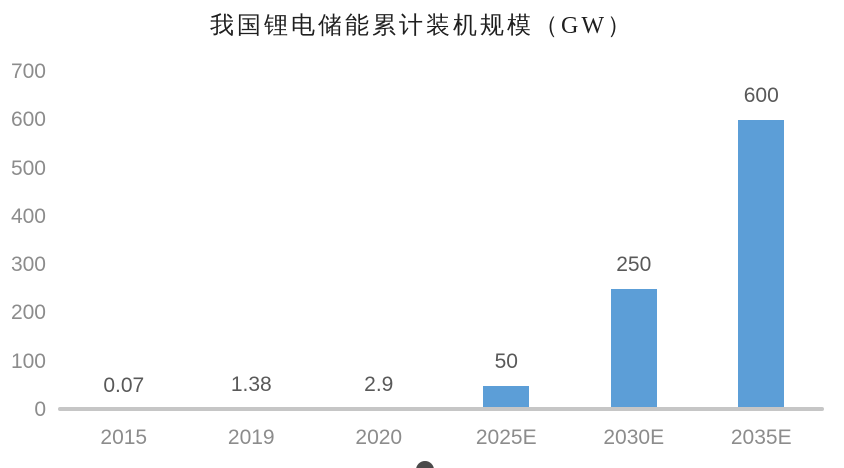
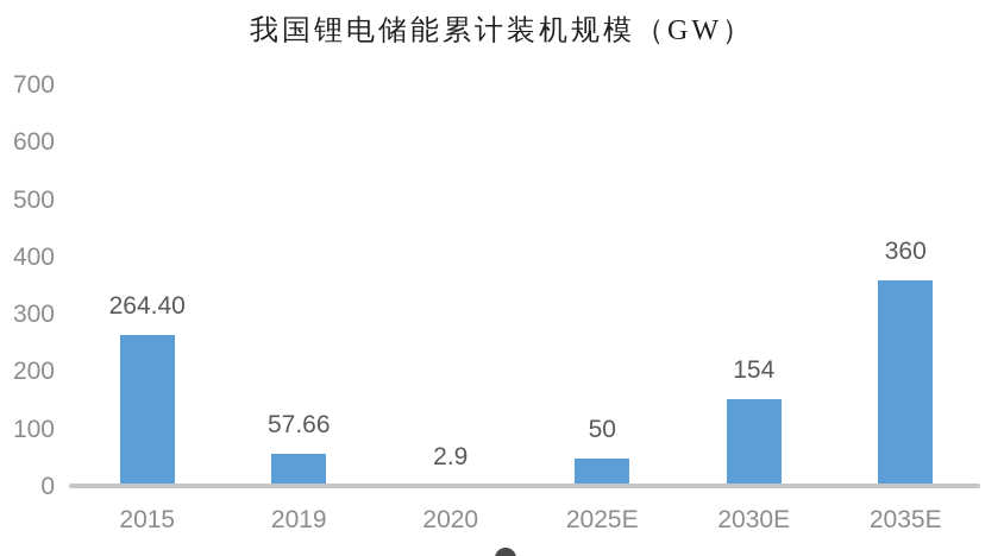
2015: 0.07 -> 264.40
2019: 1.38 -> 57.66
2030E: 250 -> 154
2035E: 600 -> 360
